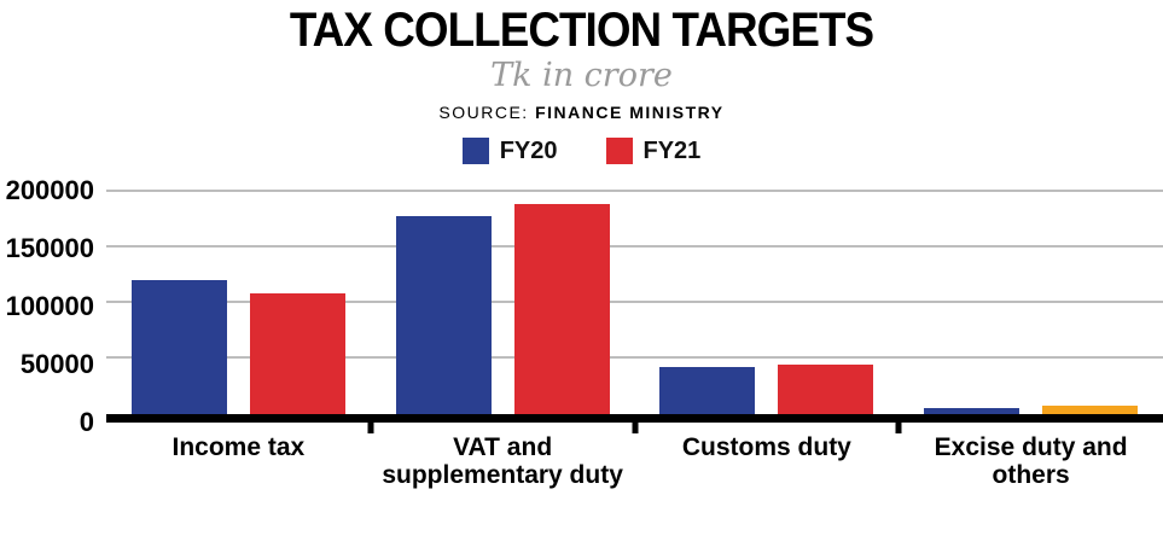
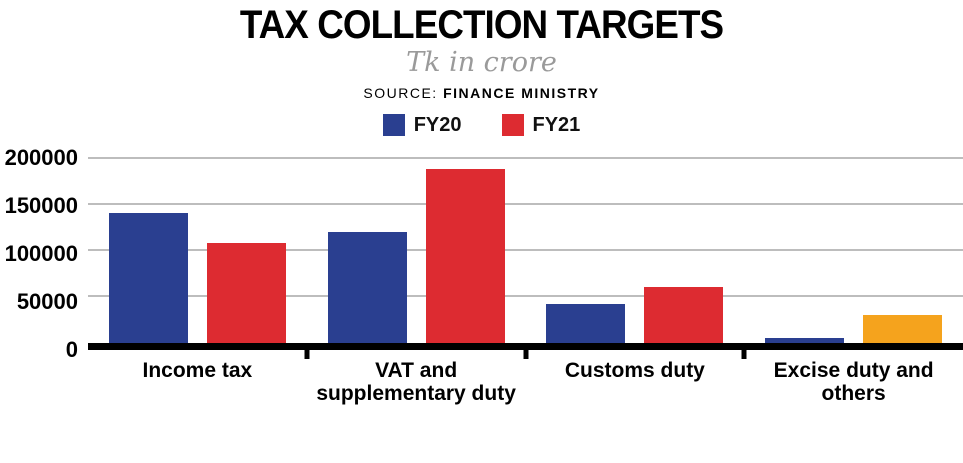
FY20/Income tax: 120000 -> 140000
FY20/VAT and supplementary duty: 180000 -> 120000
FY21/Customs duty: 40000 -> 60000
FY21/Excise duty and others: 10000 -> 30000
